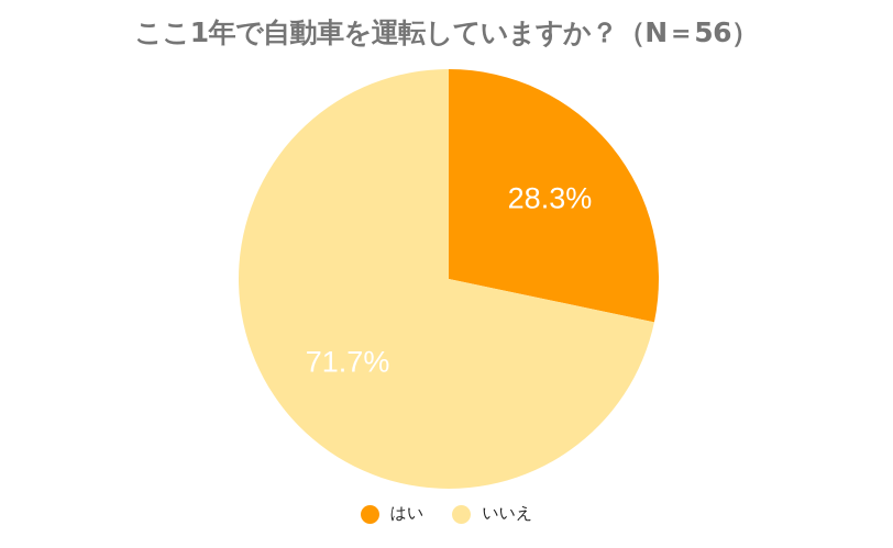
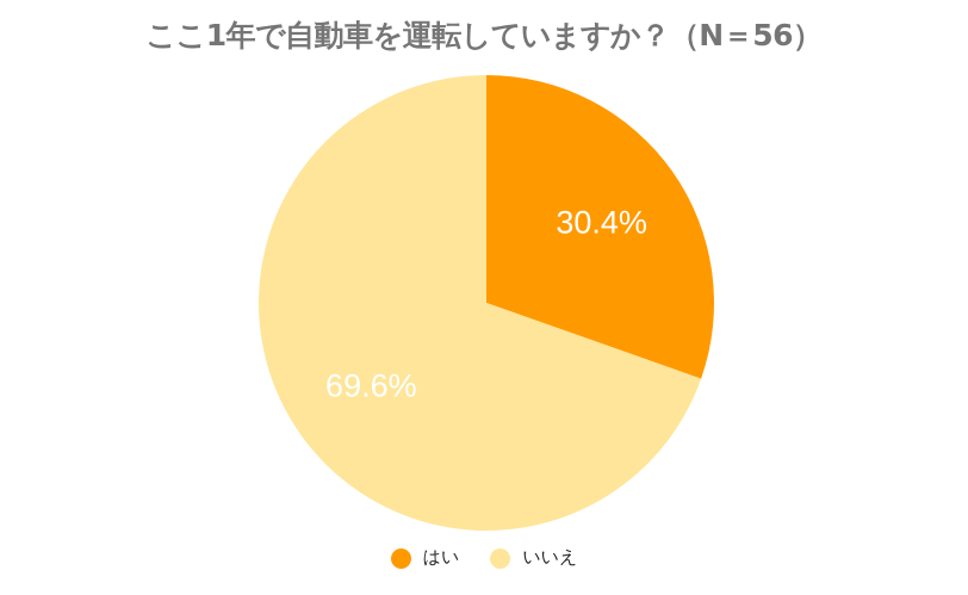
はい: 28.3% -> 30.4%
いいえ: 71.7% -> 69.6%
